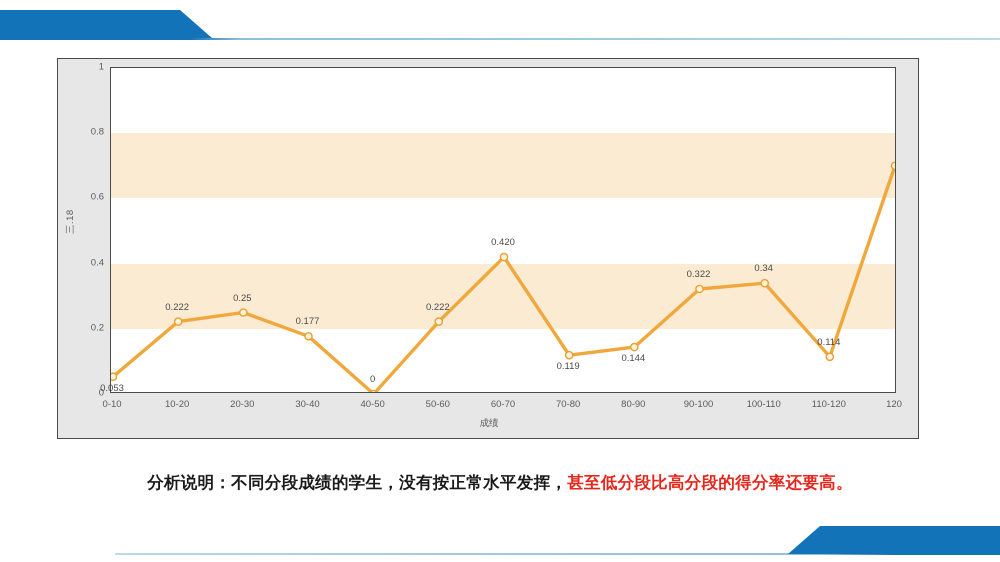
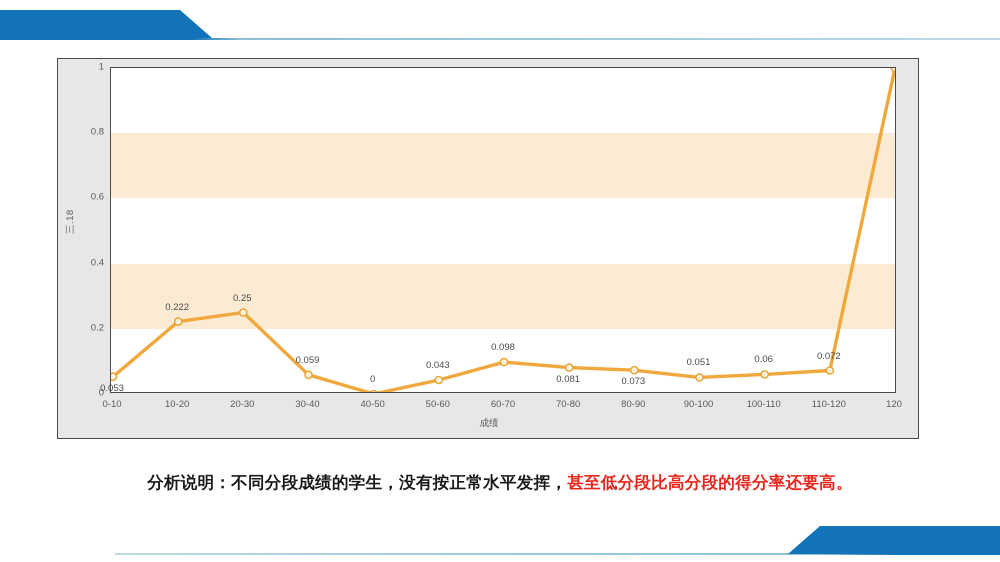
30-40: 0.177 -> 0.059
50-60: 0.222 -> 0.043
60-70: 0.420 -> 0.098
70-80: 0.119 -> 0.081
80-90: 0.144 -> 0.073
90-100: 0.322 -> 0.051
100-110: 0.34 -> 0.06
110-120: 0.114 -> 0.072
120: 0.70 -> 1.00
